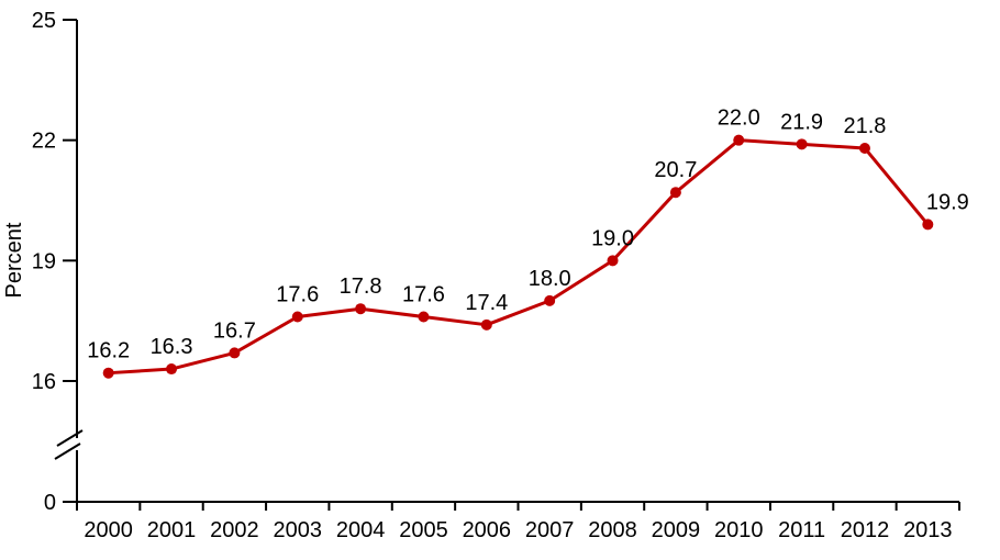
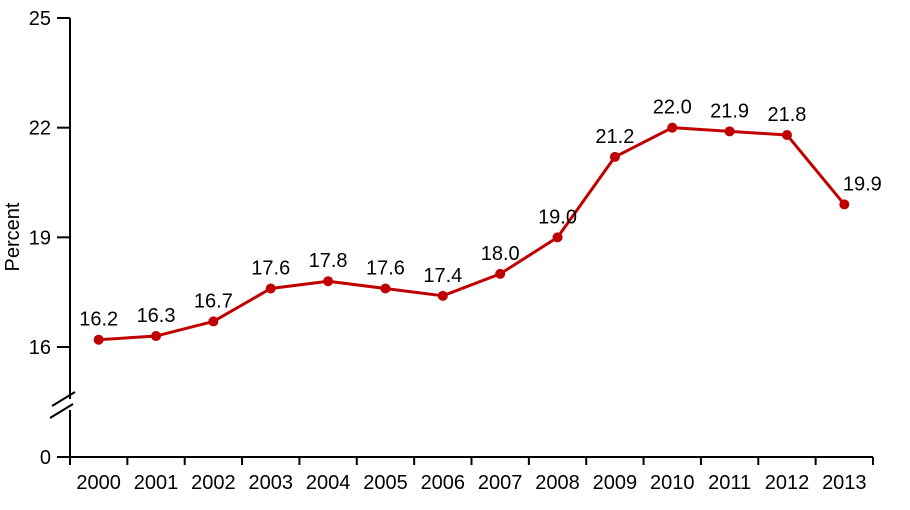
2009: 20.7 -> 21.2
